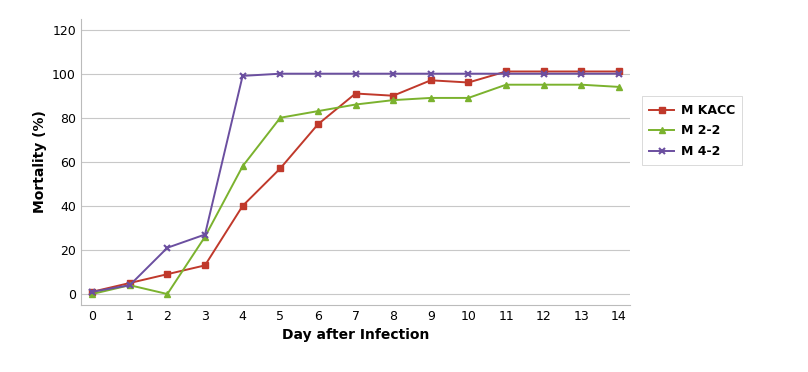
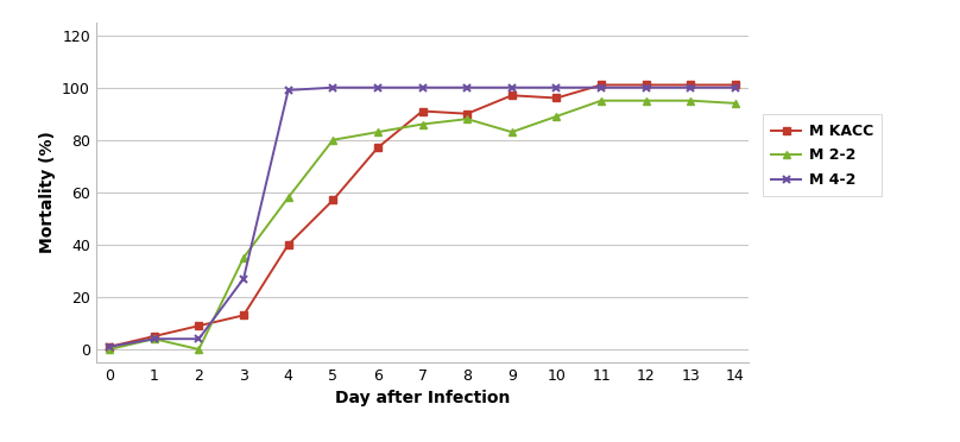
M 4-2/2: 21 -> 4
M 2-2/3: 26 -> 35
M 2-2/9: 89 -> 83
